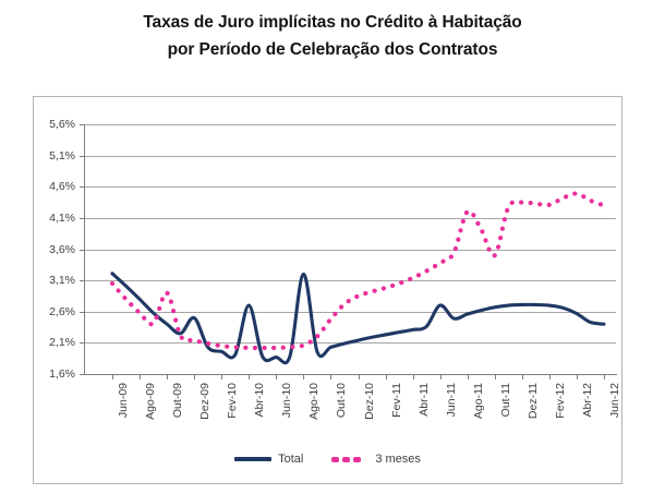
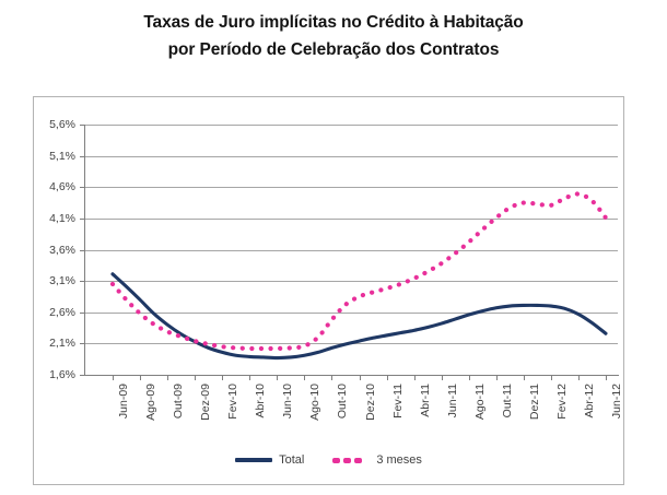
3 meses/Out-09: 2,9% -> 2,3%
Total/Dez-09: 2,5% -> 2,1%
Total/Abr-10: 2,7% -> 1,9%
Total/Ago-10: 3,2% -> 1,9%
Total/Jun-11: 2,7% -> 2,4%
3 meses/Ago-11: 4,2% -> 3,7%
3 meses/Out-11: 3,5% -> 4,1%
Total/Jun-12: 2,4% -> 2,3%
3 meses/Jun-12: 4,3% -> 4,1%
